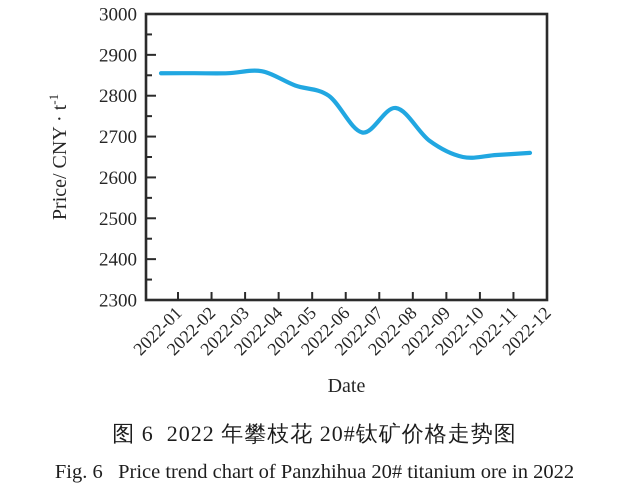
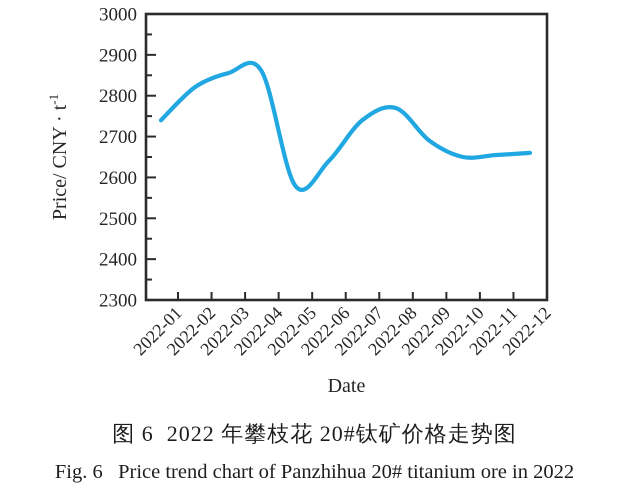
2022-01: 2860 -> 2740
2022-02: 2860 -> 2820
2022-05: 2820 -> 2580
2022-06: 2800 -> 2640
2022-07: 2710 -> 2740
